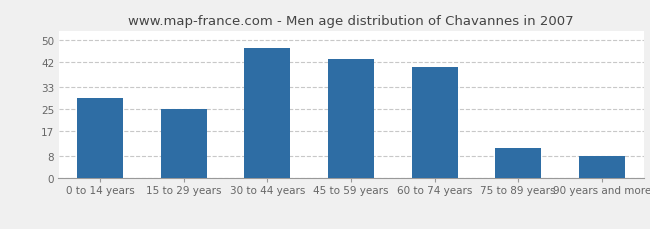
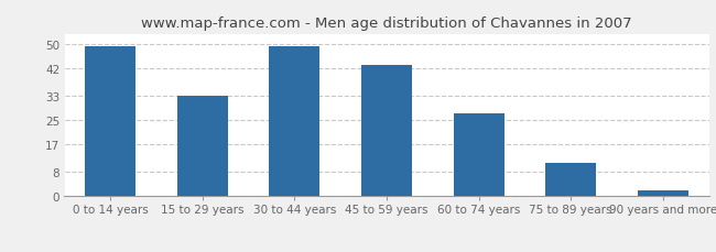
0 to 14 years: 29 -> 49
15 to 29 years: 25 -> 33
30 to 44 years: 47 -> 49
60 to 74 years: 40 -> 27
90 years and more: 8 -> 2
